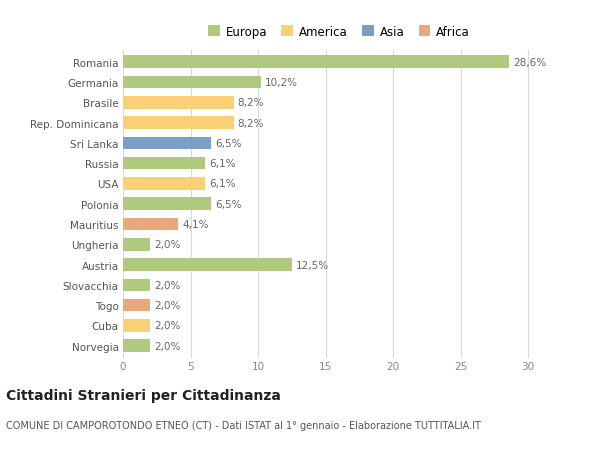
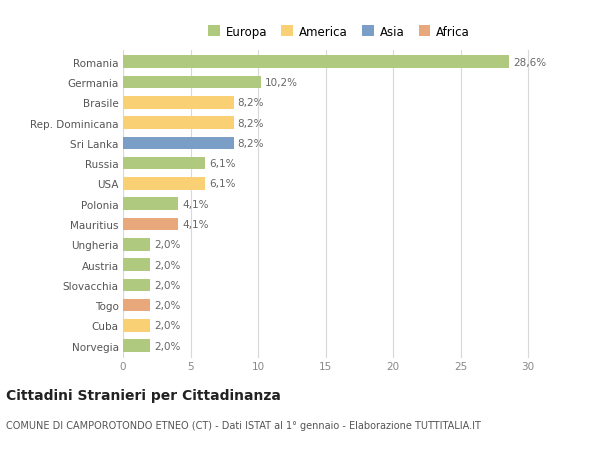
Sri Lanka: 6,5% -> 8,2%
Polonia: 6,5% -> 4,1%
Austria: 12,5% -> 2,0%
